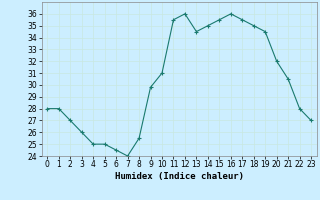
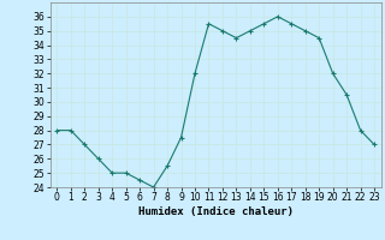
9: 29.8 -> 27.5
10: 31.0 -> 32.0
12: 36.0 -> 35.0
